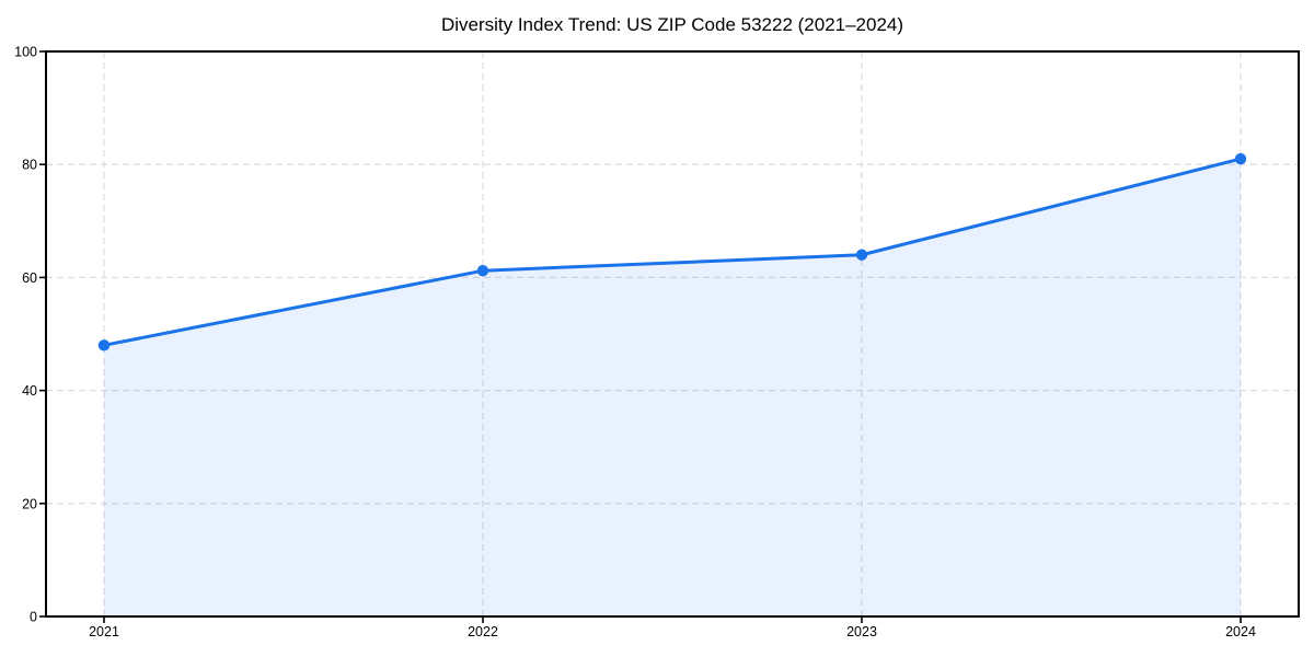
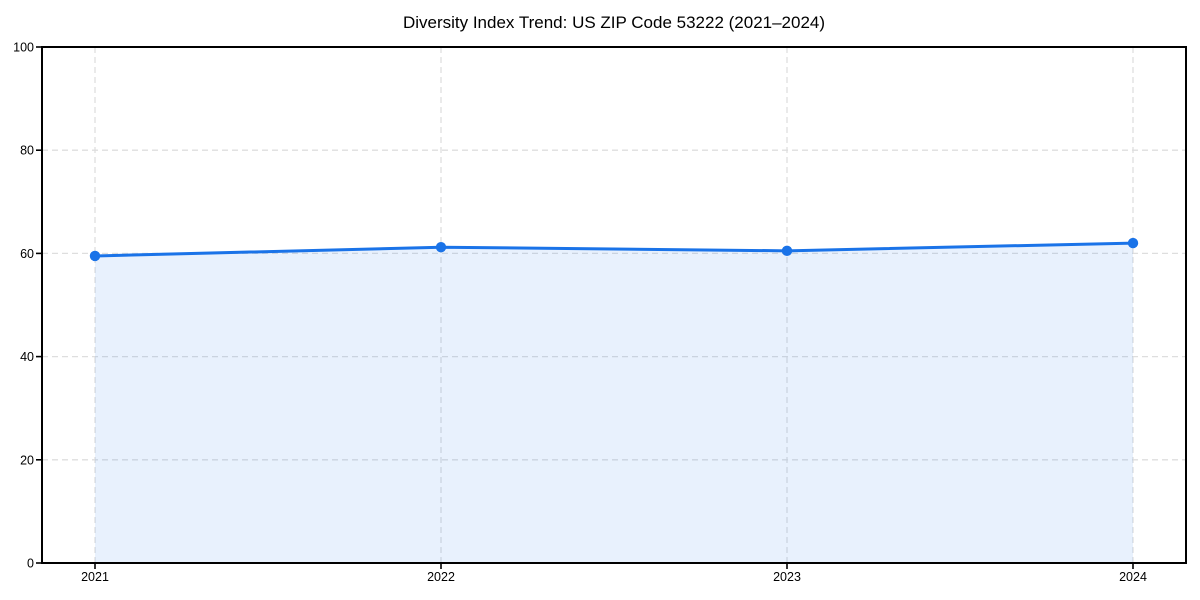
2021: 48 -> 60
2023: 64 -> 60
2024: 81 -> 62
